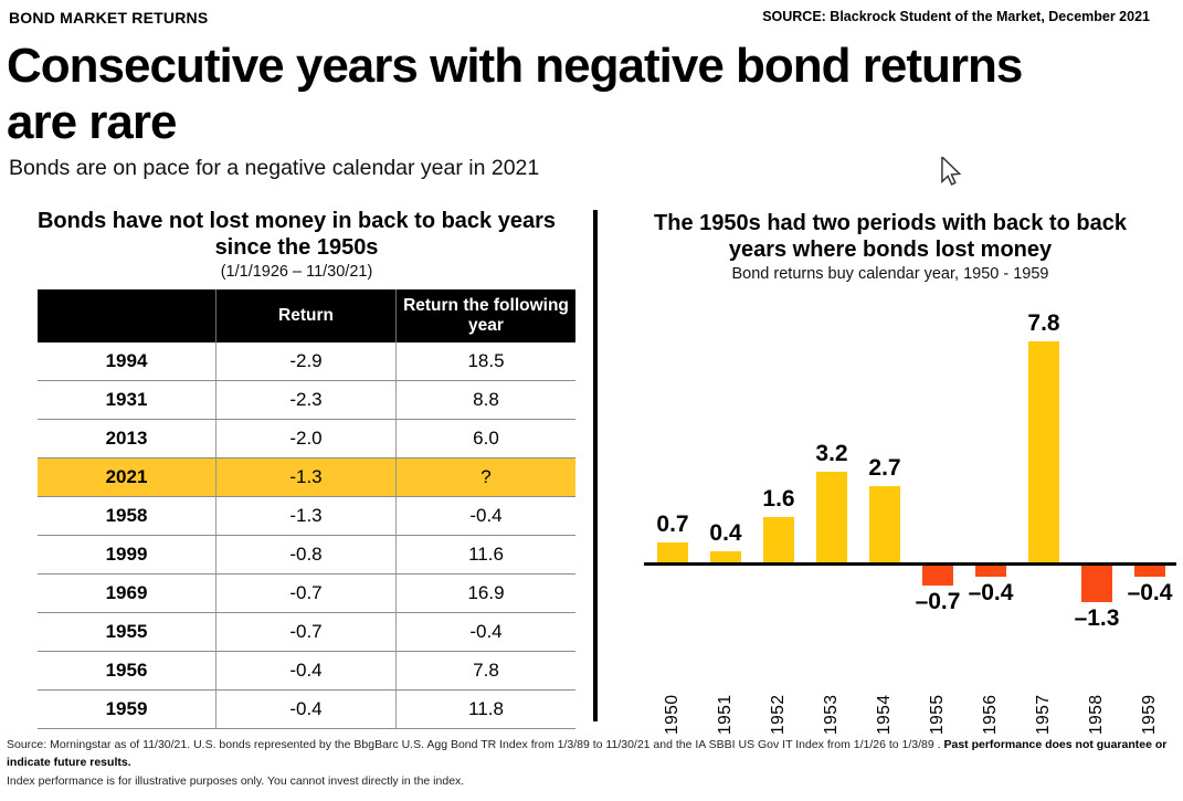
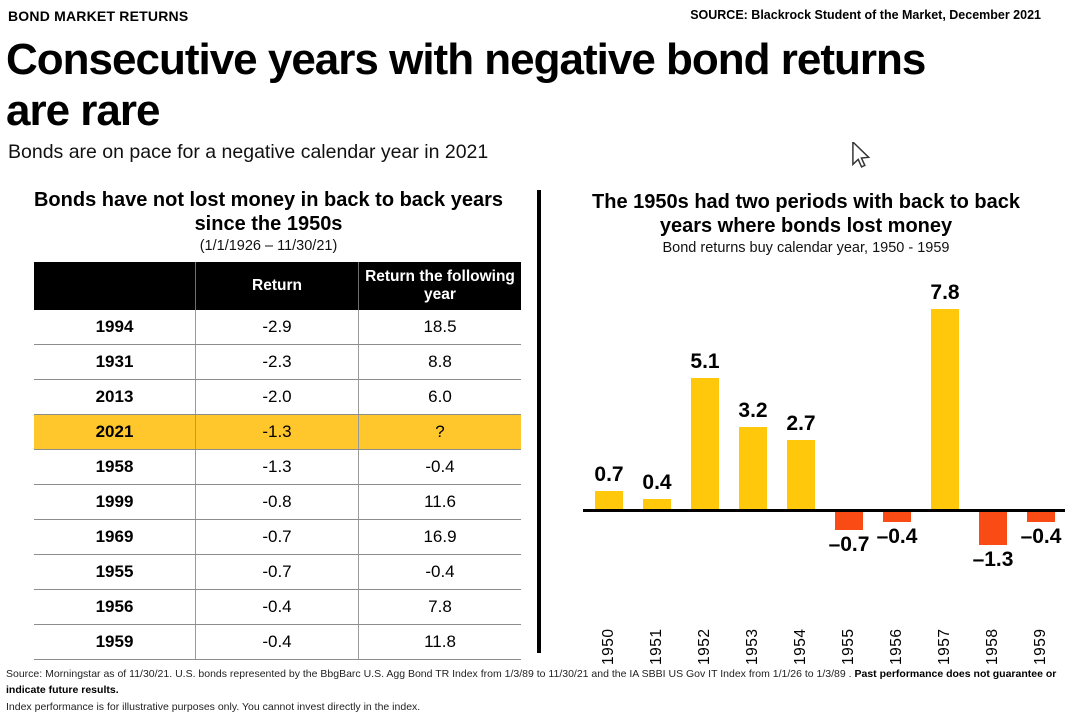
1952: 1.6 -> 5.1
